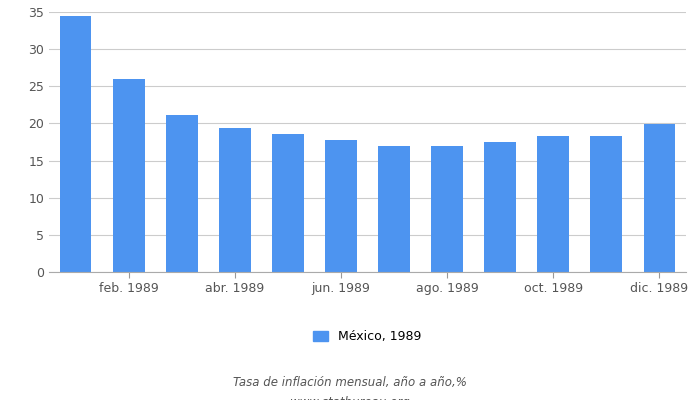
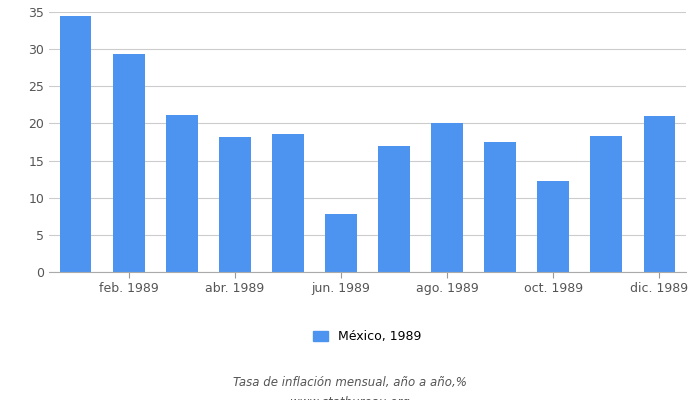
feb. 1989: 26.0 -> 29.4
abr. 1989: 19.4 -> 18.2
jun. 1989: 17.8 -> 7.8
ago. 1989: 17.0 -> 20.0
oct. 1989: 18.3 -> 12.2
dic. 1989: 19.9 -> 21.0
